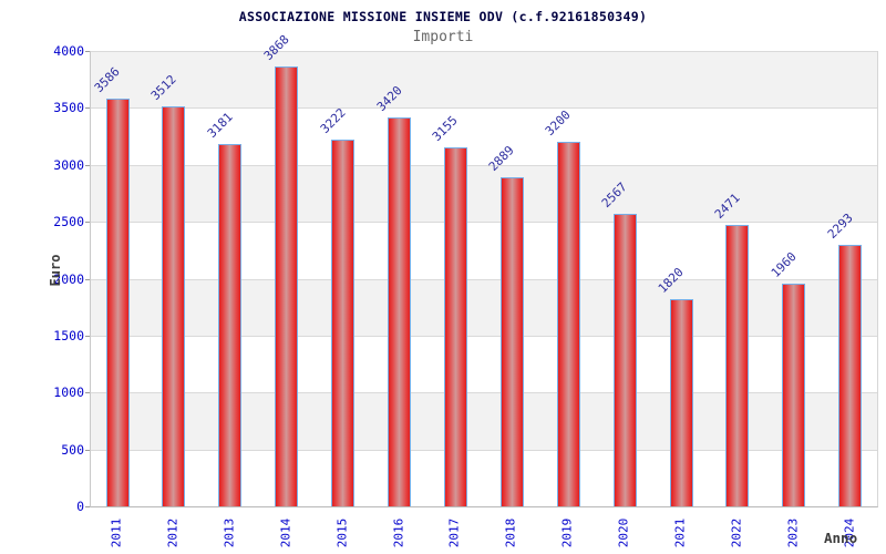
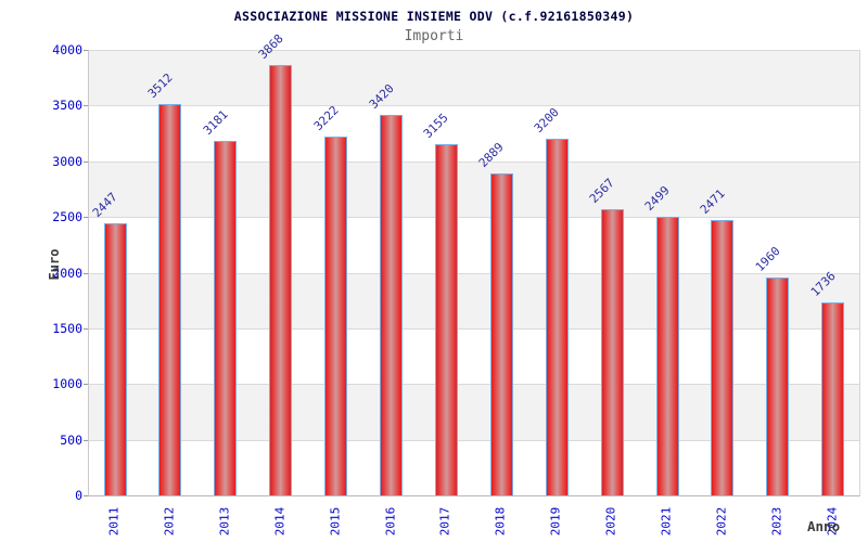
2011: 3586 -> 2447
2021: 1820 -> 2499
2024: 2293 -> 1736
